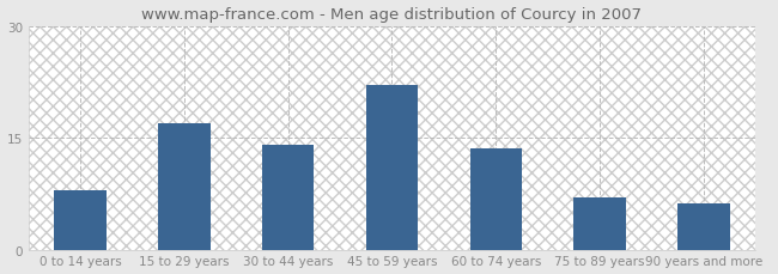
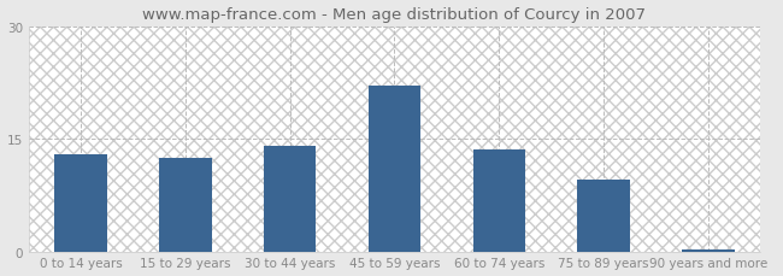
0 to 14 years: 8.0 -> 13.0
15 to 29 years: 17.0 -> 12.5
75 to 89 years: 7.0 -> 9.5
90 years and more: 6.2 -> 0.3
